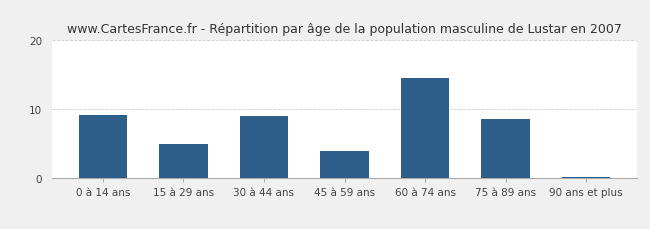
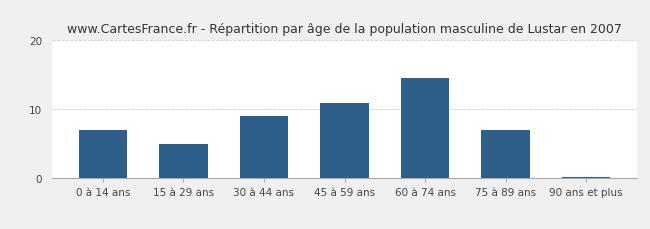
0 à 14 ans: 9.2 -> 7.0
45 à 59 ans: 4.0 -> 11.0
75 à 89 ans: 8.6 -> 7.0
